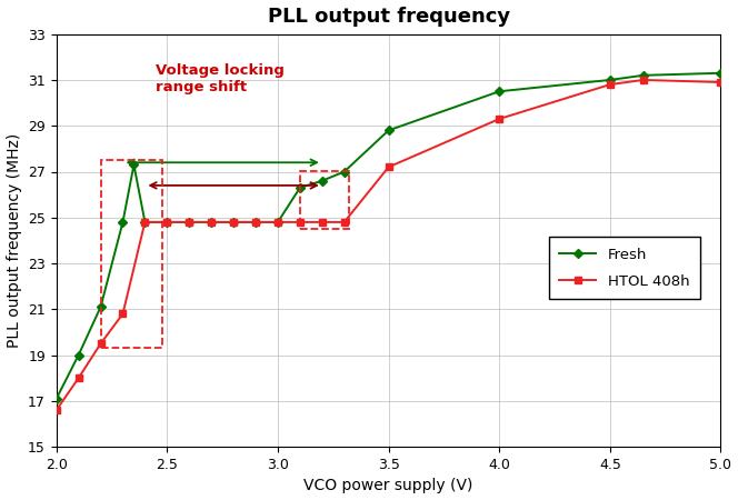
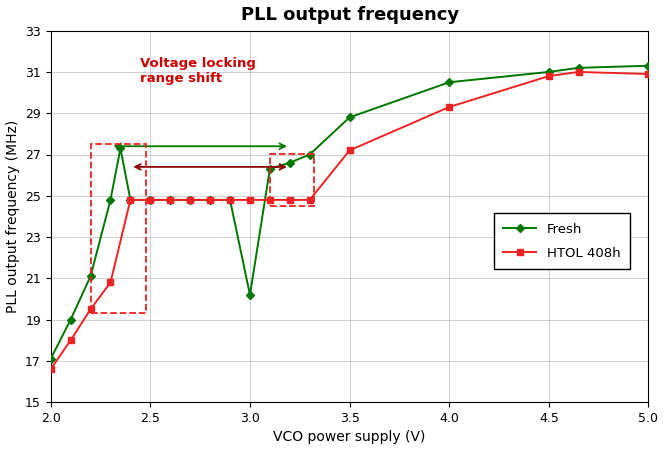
Fresh/3.0: 24.8 -> 20.2
